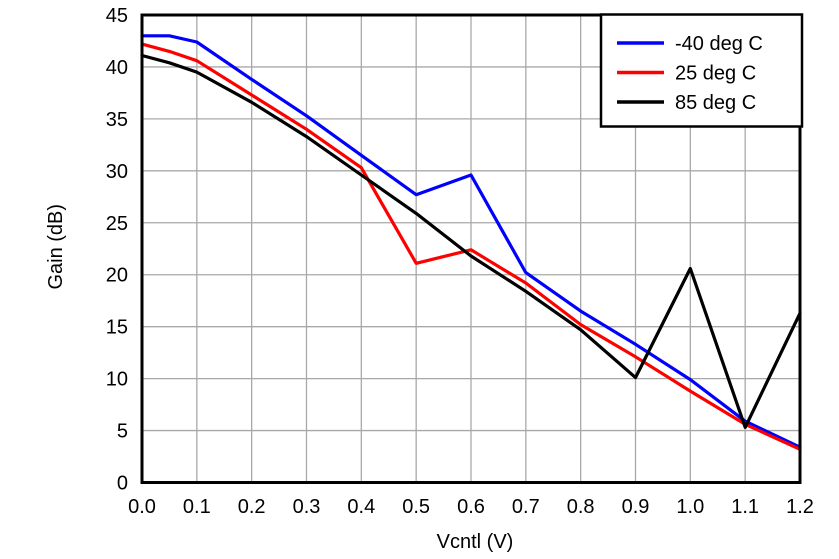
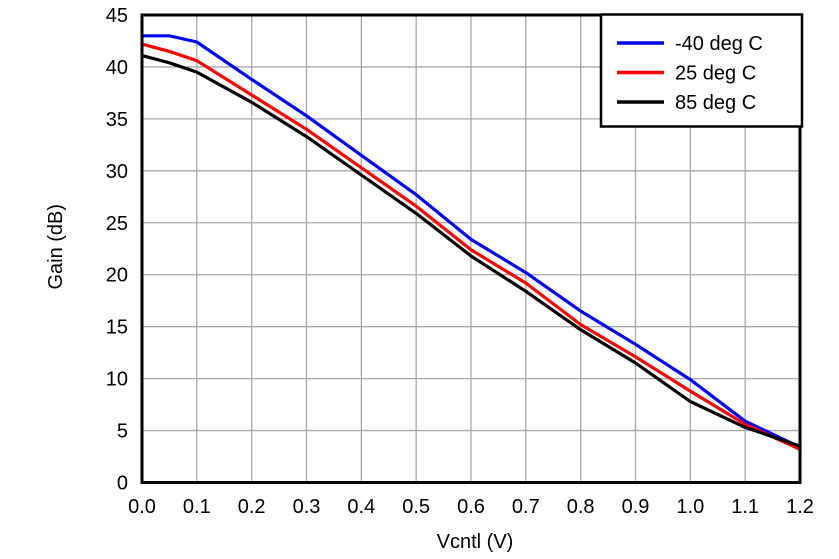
25 deg C/0.5: 21.1 -> 26.6
-40 deg C/0.6: 29.6 -> 23.4
85 deg C/0.9: 10.1 -> 11.5
85 deg C/1.0: 20.6 -> 7.8
85 deg C/1.2: 16.3 -> 3.5
